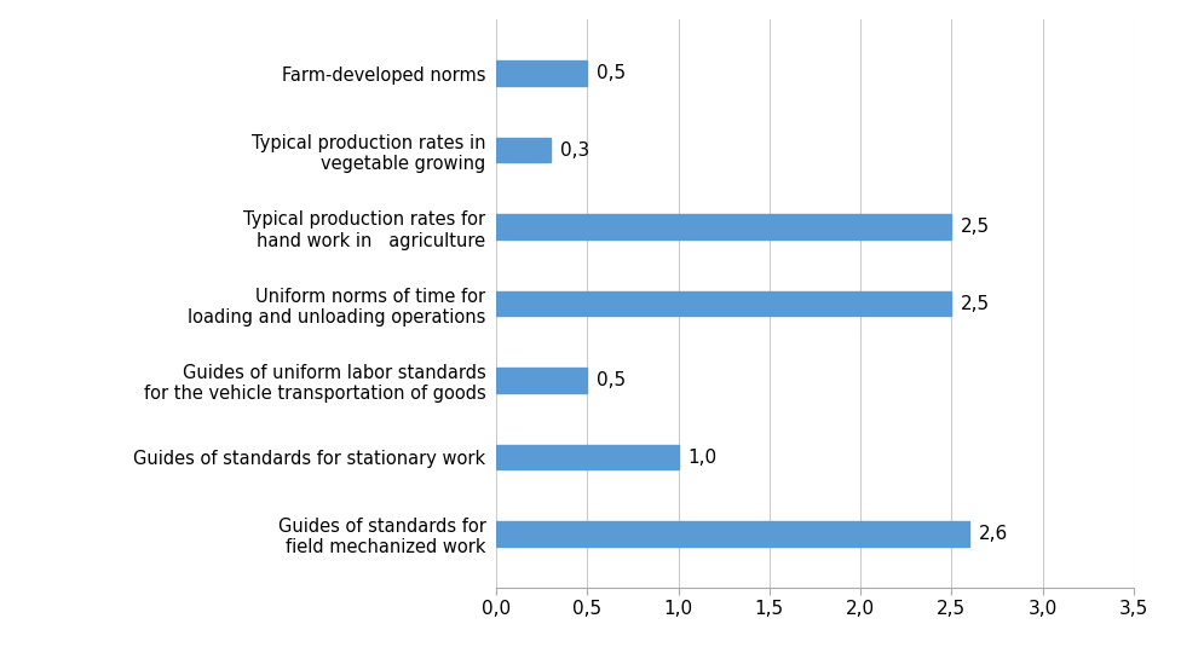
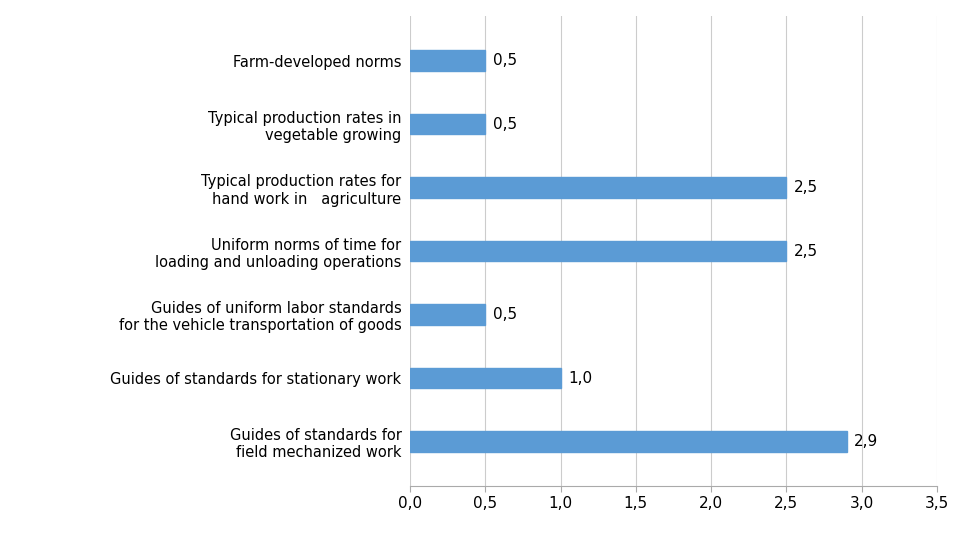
Typical production rates in vegetable growing: 0,3 -> 0,5
Guides of standards for field mechanized work: 2,6 -> 2,9
